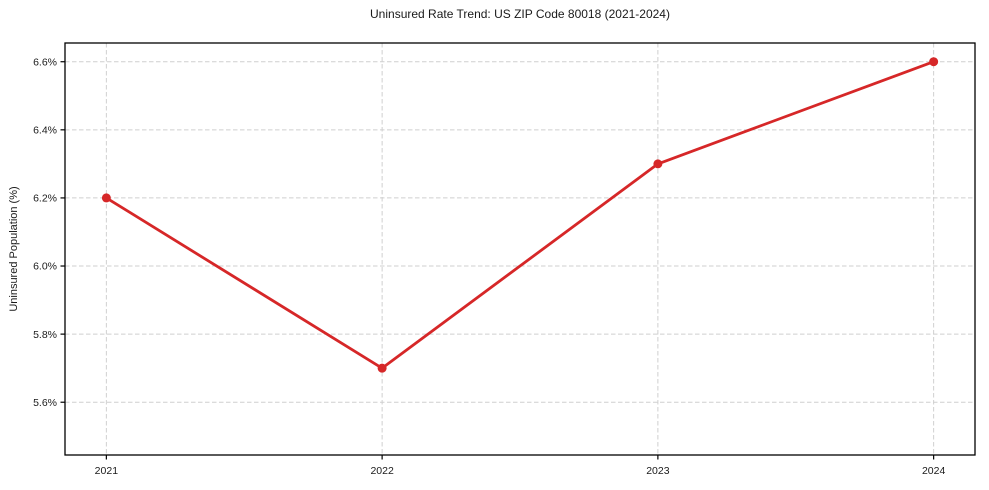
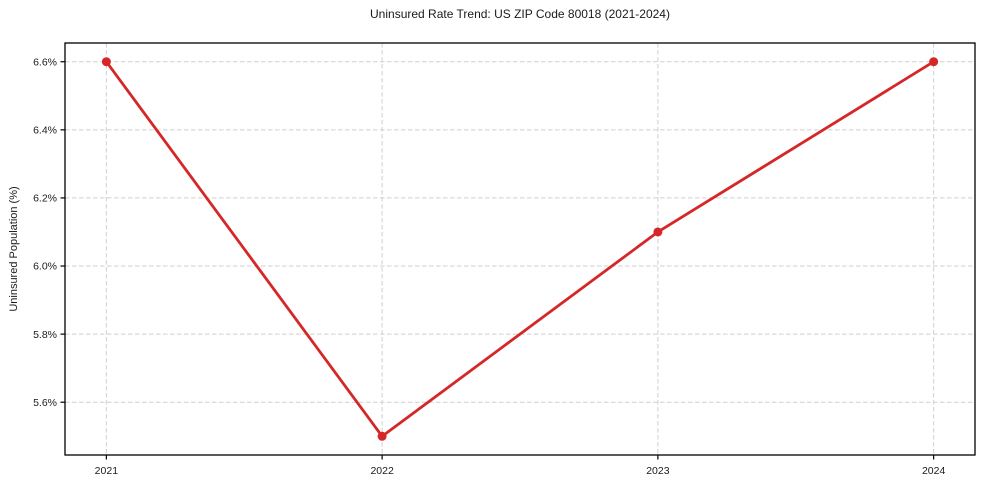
2021: 6.2% -> 6.6%
2022: 5.7% -> 5.5%
2023: 6.3% -> 6.1%
